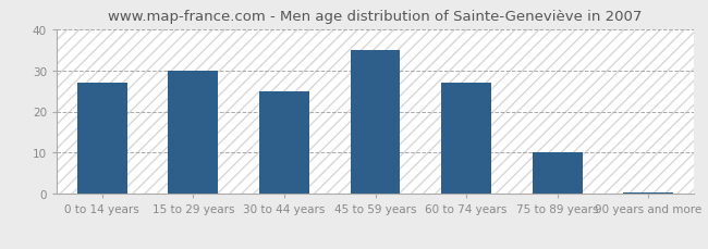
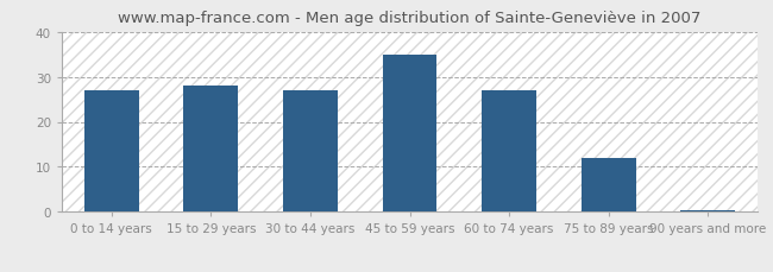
15 to 29 years: 30.0 -> 28.0
30 to 44 years: 25.0 -> 27.0
75 to 89 years: 10.0 -> 12.0
